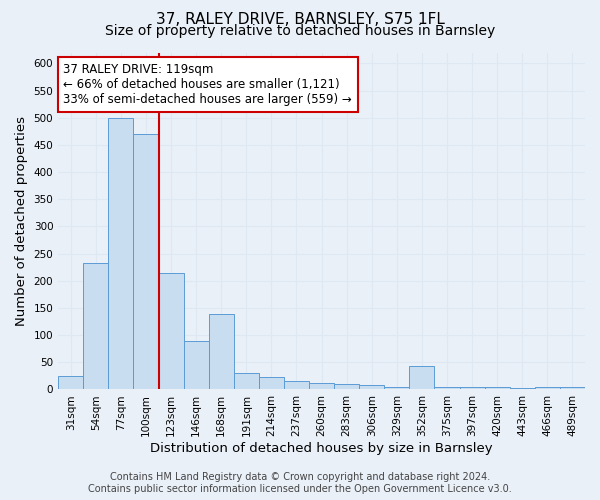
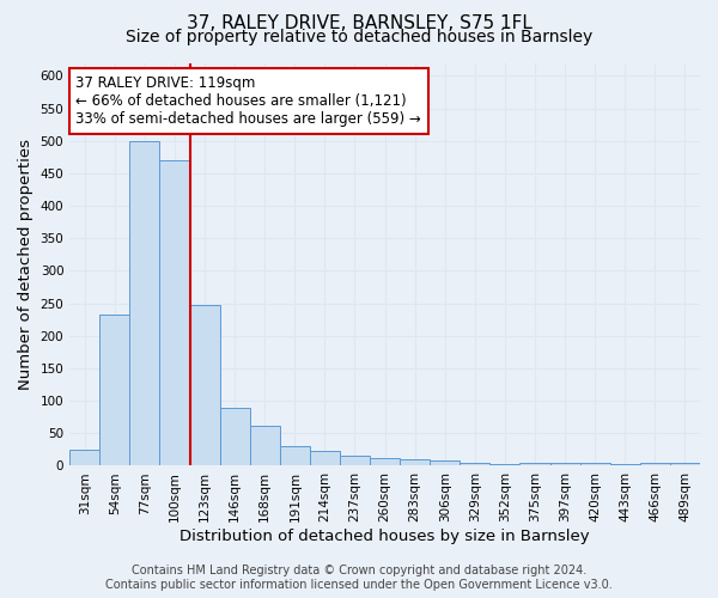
123sqm: 214 -> 248
168sqm: 138 -> 62
352sqm: 44 -> 3
